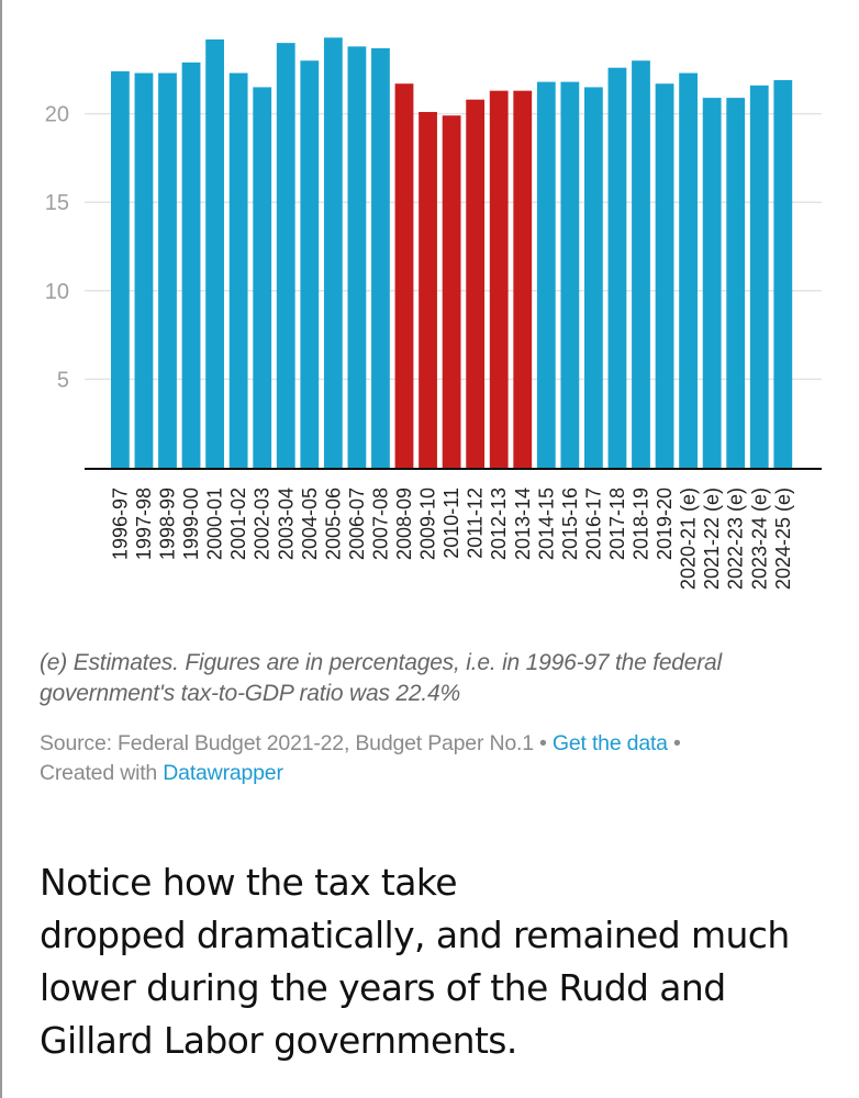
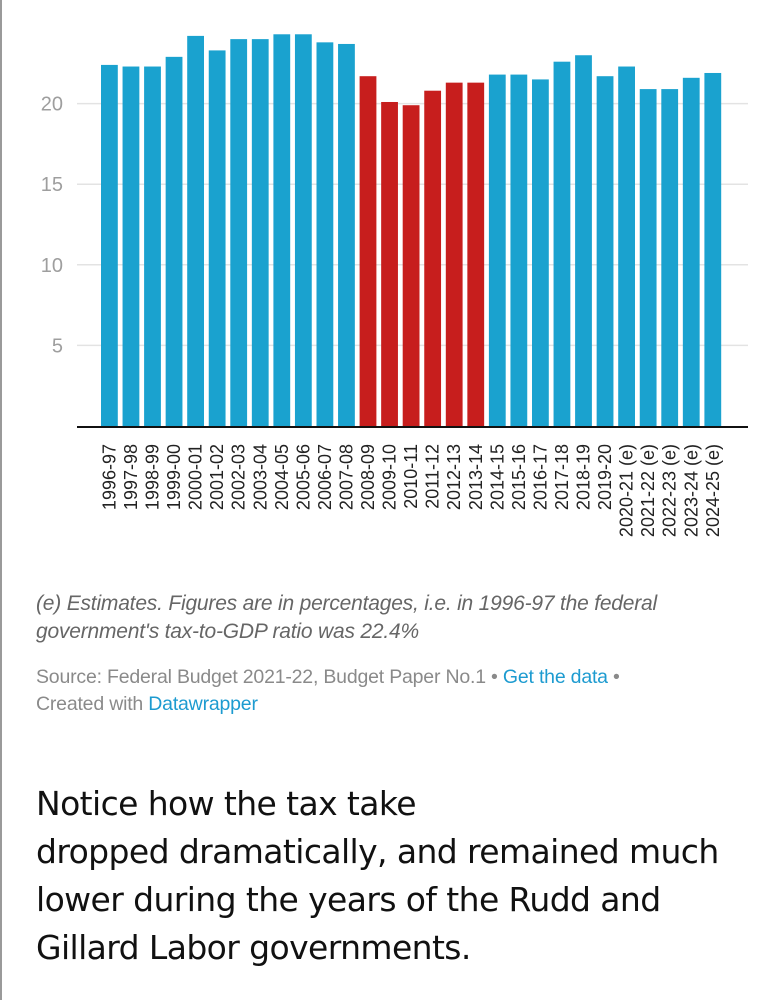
2001-02: 22.3 -> 23.3
2002-03: 21.5 -> 24.0
2004-05: 23.0 -> 24.3
